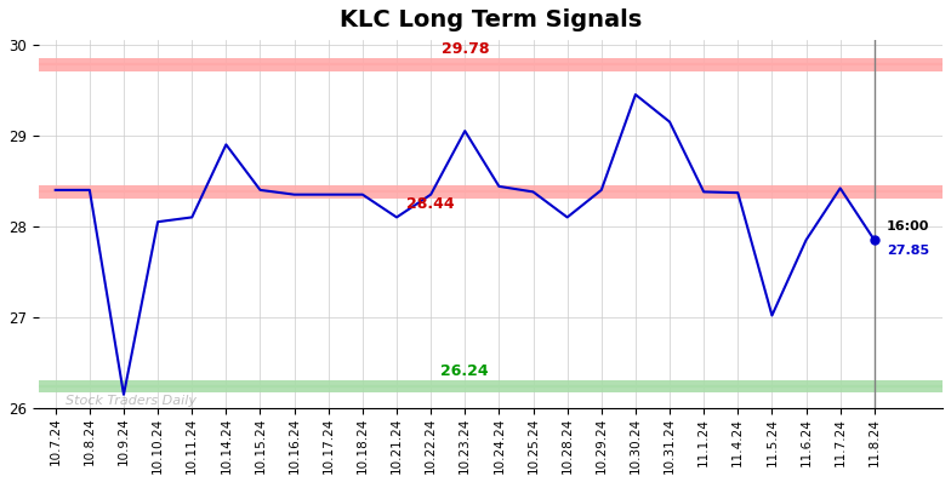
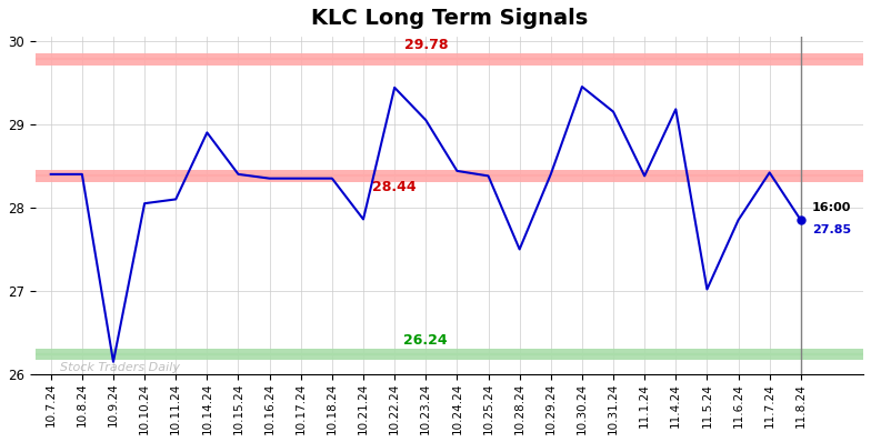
10.21.24: 28.10 -> 27.86
10.22.24: 28.35 -> 29.44
10.28.24: 28.10 -> 27.50
11.4.24: 28.37 -> 29.18
